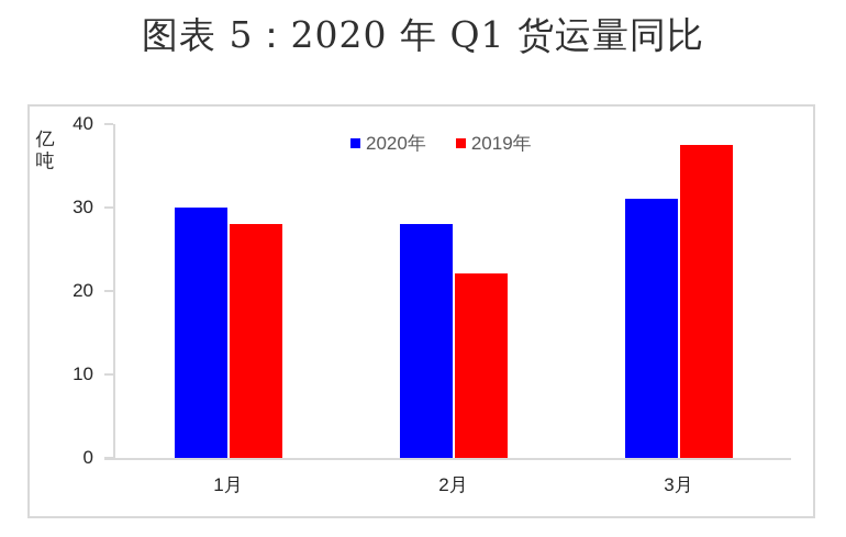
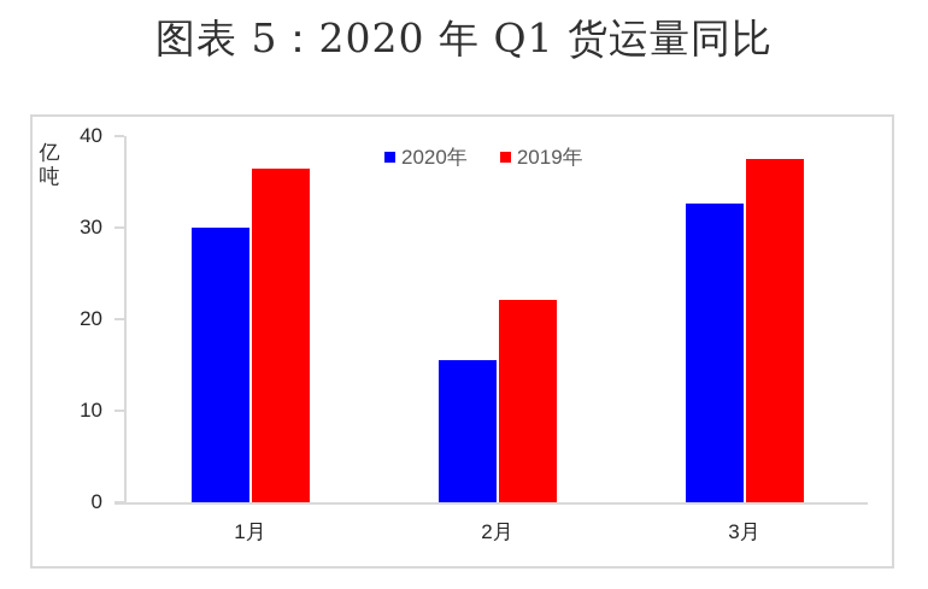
2019年/1月: 28 -> 36
2020年/2月: 28 -> 16
2020年/3月: 31 -> 33
